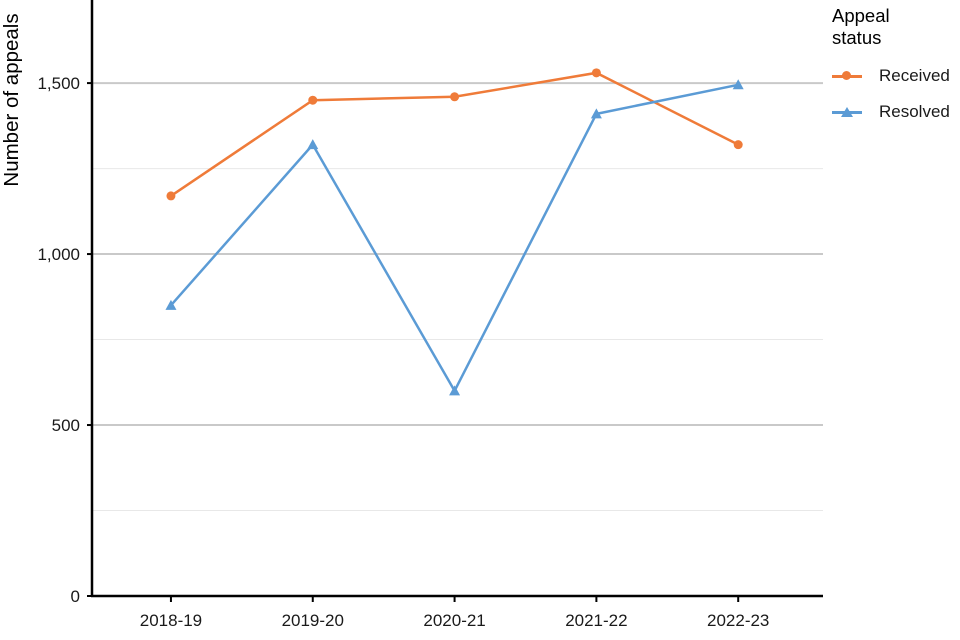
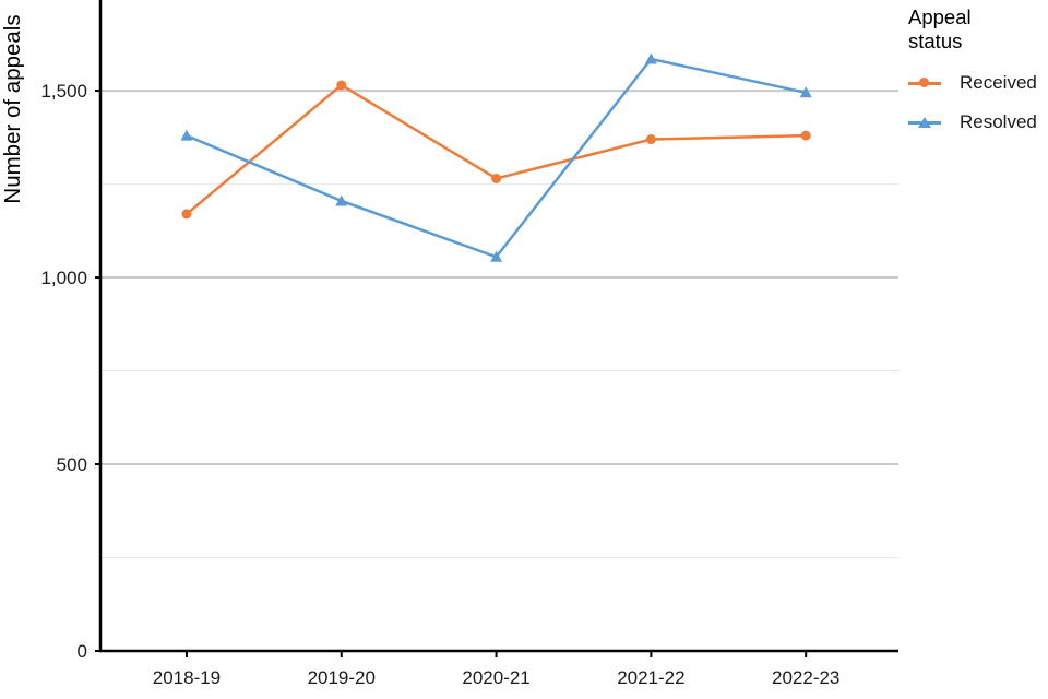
Resolved/2018-19: 850 -> 1380
Received/2019-20: 1450 -> 1520
Resolved/2019-20: 1320 -> 1200
Received/2020-21: 1460 -> 1260
Resolved/2020-21: 600 -> 1060
Received/2021-22: 1530 -> 1370
Resolved/2021-22: 1410 -> 1580
Received/2022-23: 1320 -> 1380
